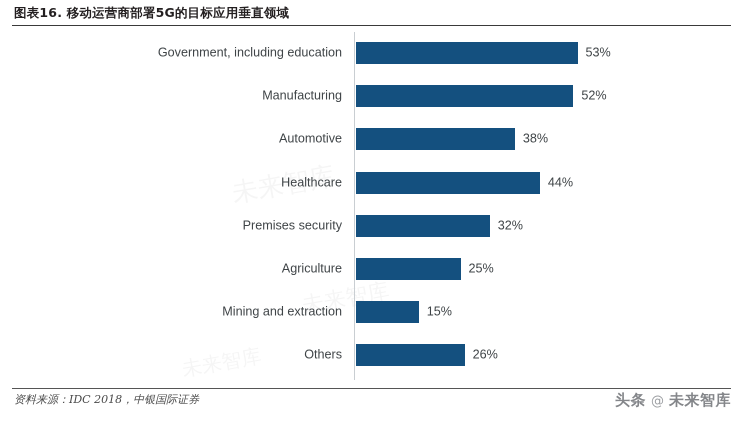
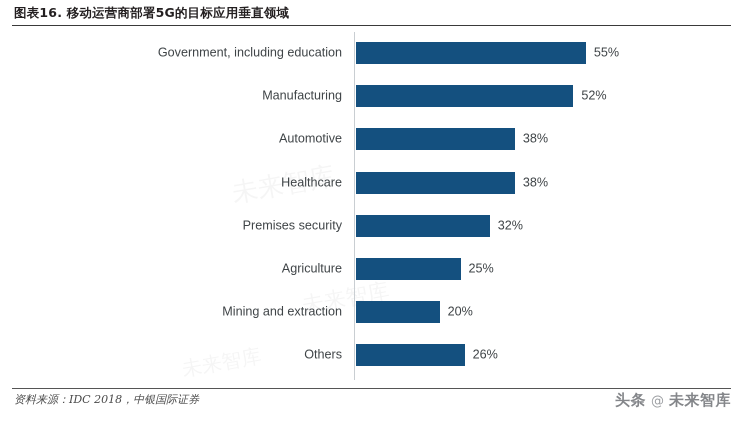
Government, including education: 53% -> 55%
Healthcare: 44% -> 38%
Mining and extraction: 15% -> 20%
